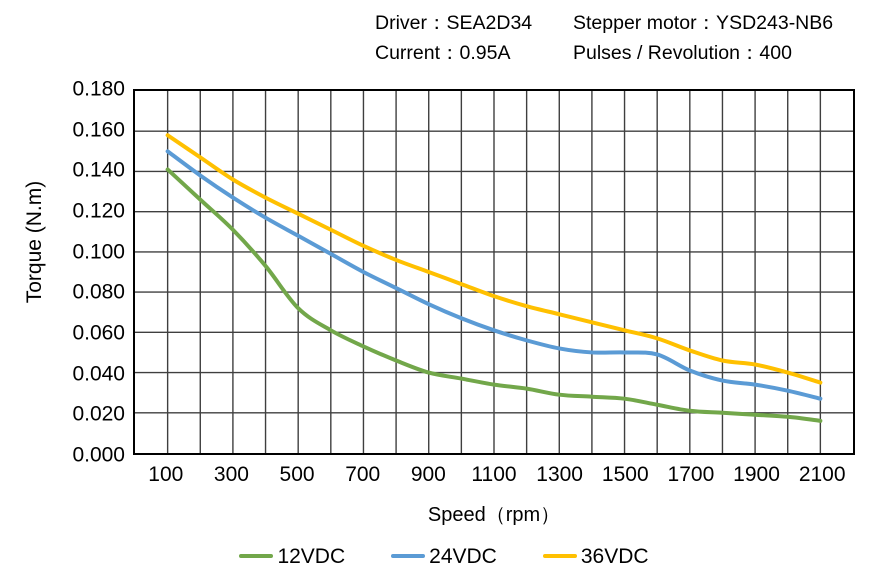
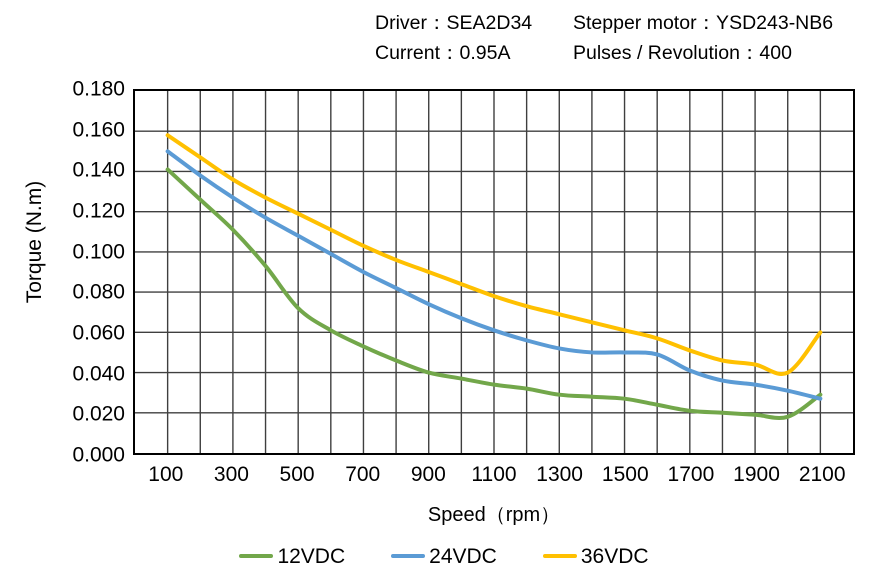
12VDC/2100: 0.016 -> 0.029
36VDC/2100: 0.035 -> 0.060
